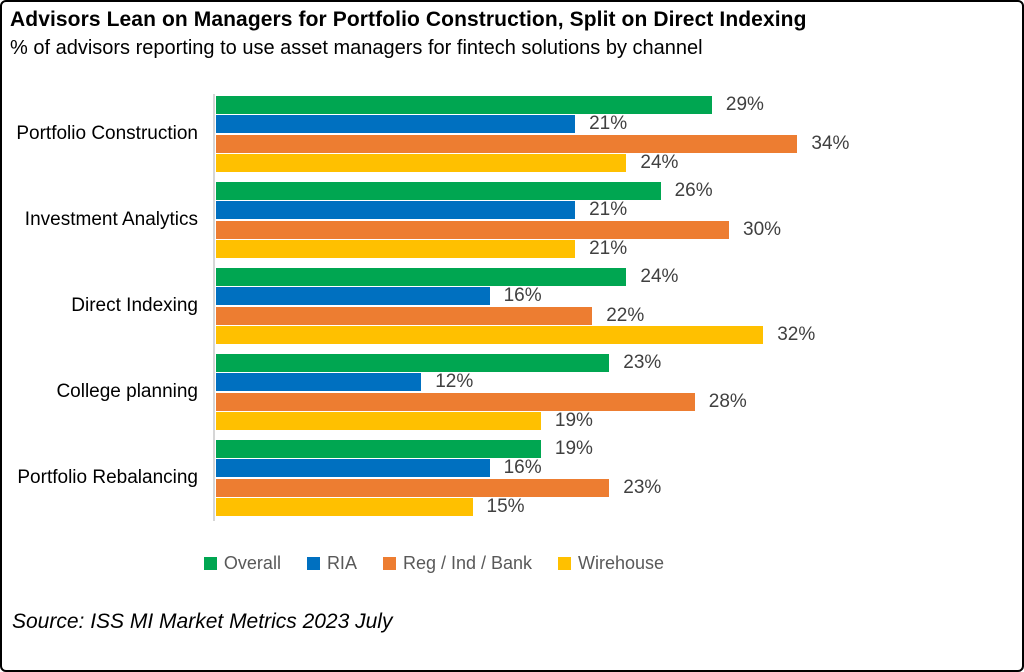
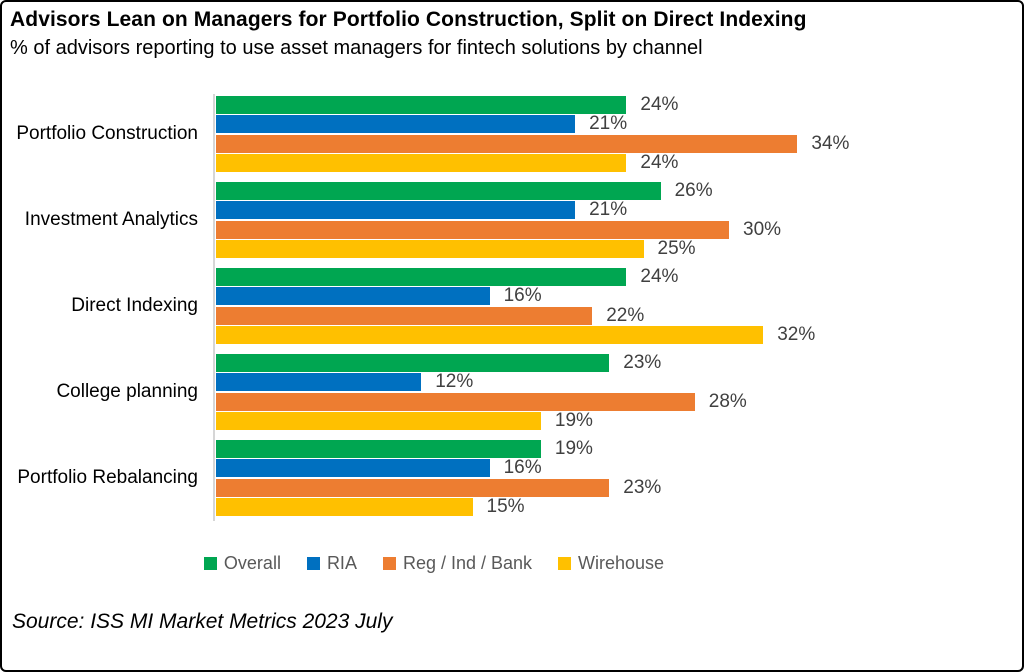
Overall/Portfolio Construction: 29% -> 24%
Wirehouse/Investment Analytics: 21% -> 25%
